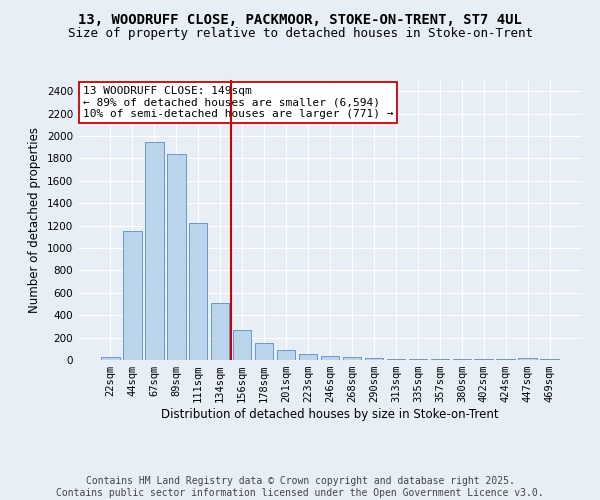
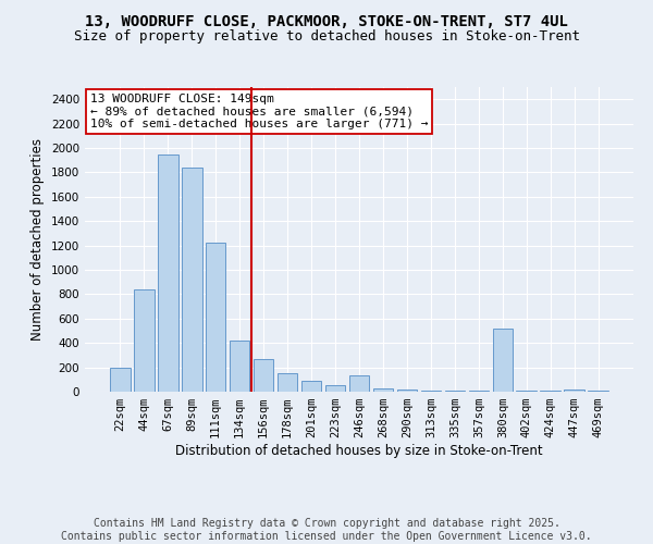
22sqm: 30 -> 200
44sqm: 1150 -> 840
134sqm: 510 -> 420
246sqm: 40 -> 130
380sqm: 0 -> 520
